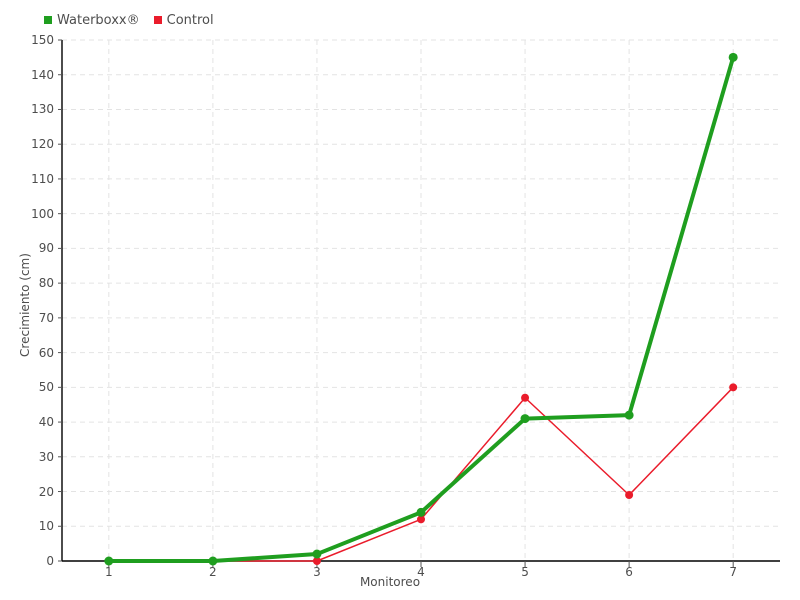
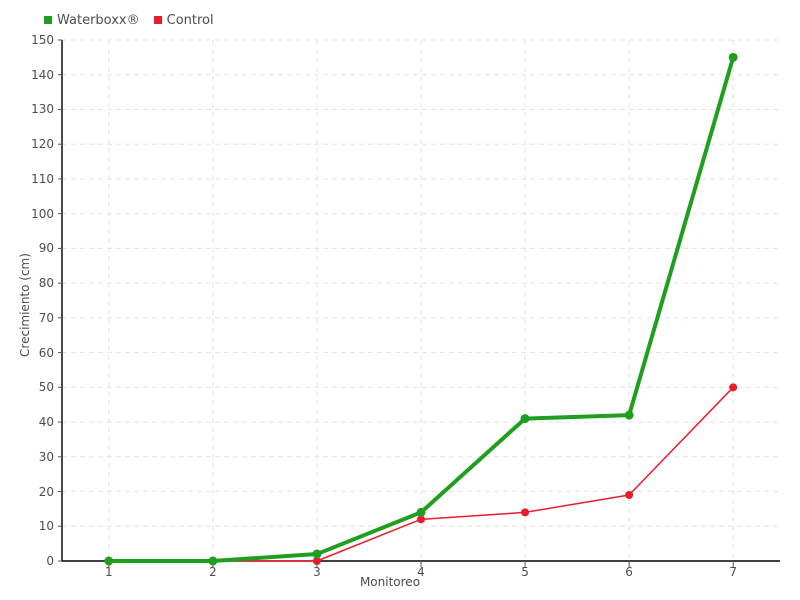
Control/5: 47 -> 14
